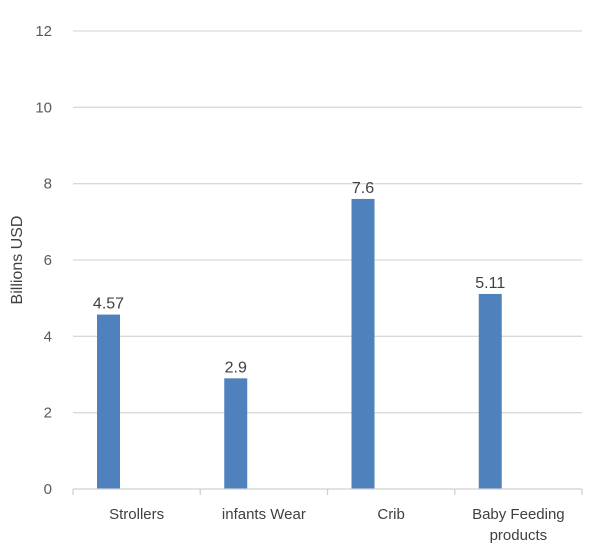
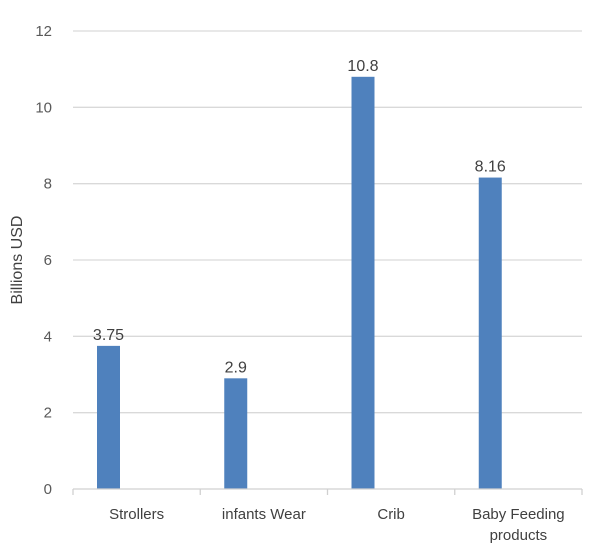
Strollers: 4.57 -> 3.75
Crib: 7.6 -> 10.8
Baby Feeding products: 5.11 -> 8.16
